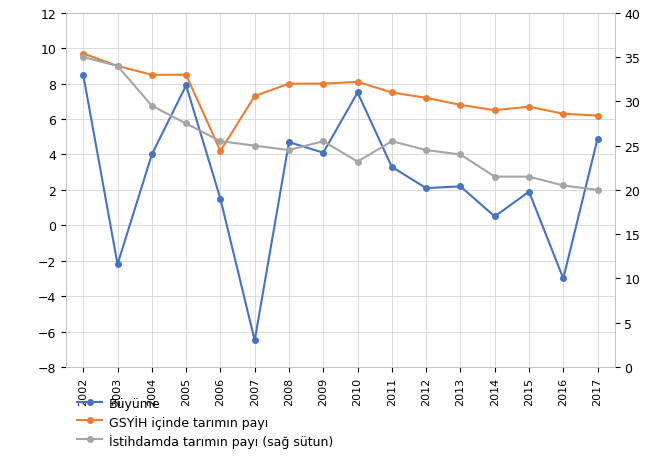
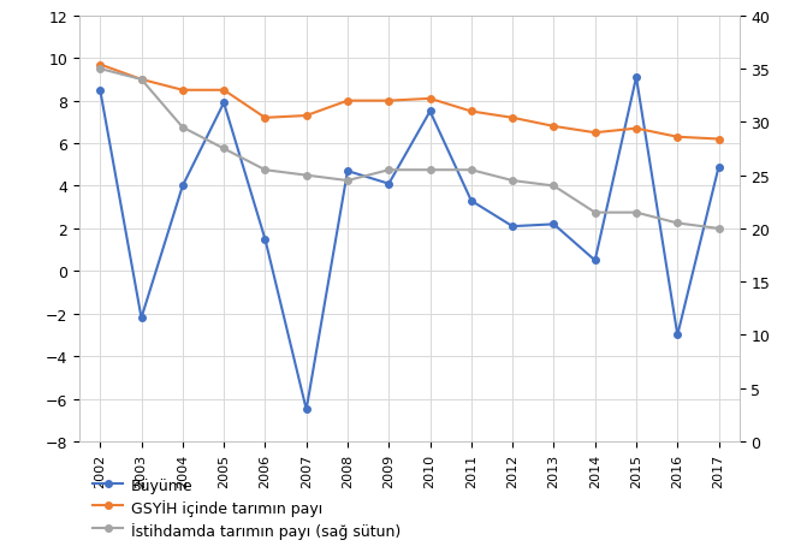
GSYİH içinde tarımın payı/2006: 4.2 -> 7.2
İstihdamda tarımın payı (sağ sütun)/2010: 23.2 -> 25.5
Büyüme/2015: 1.9 -> 9.1
